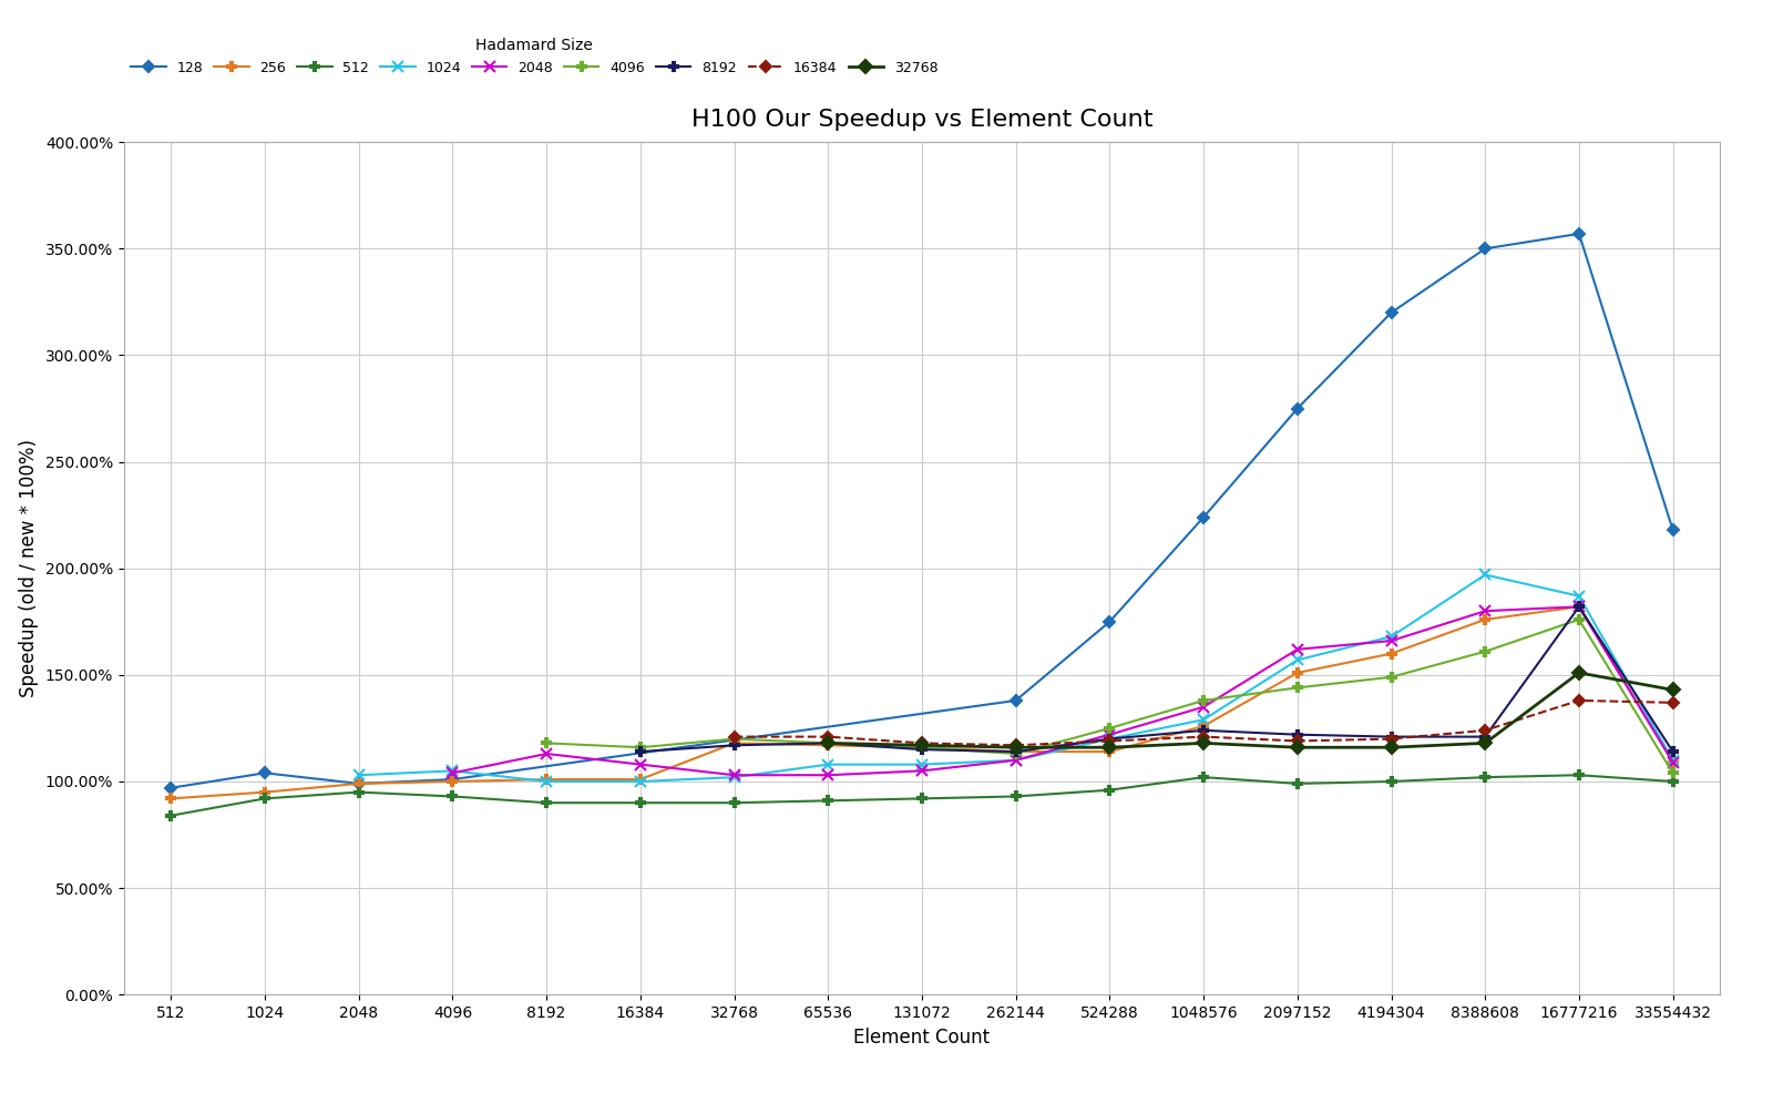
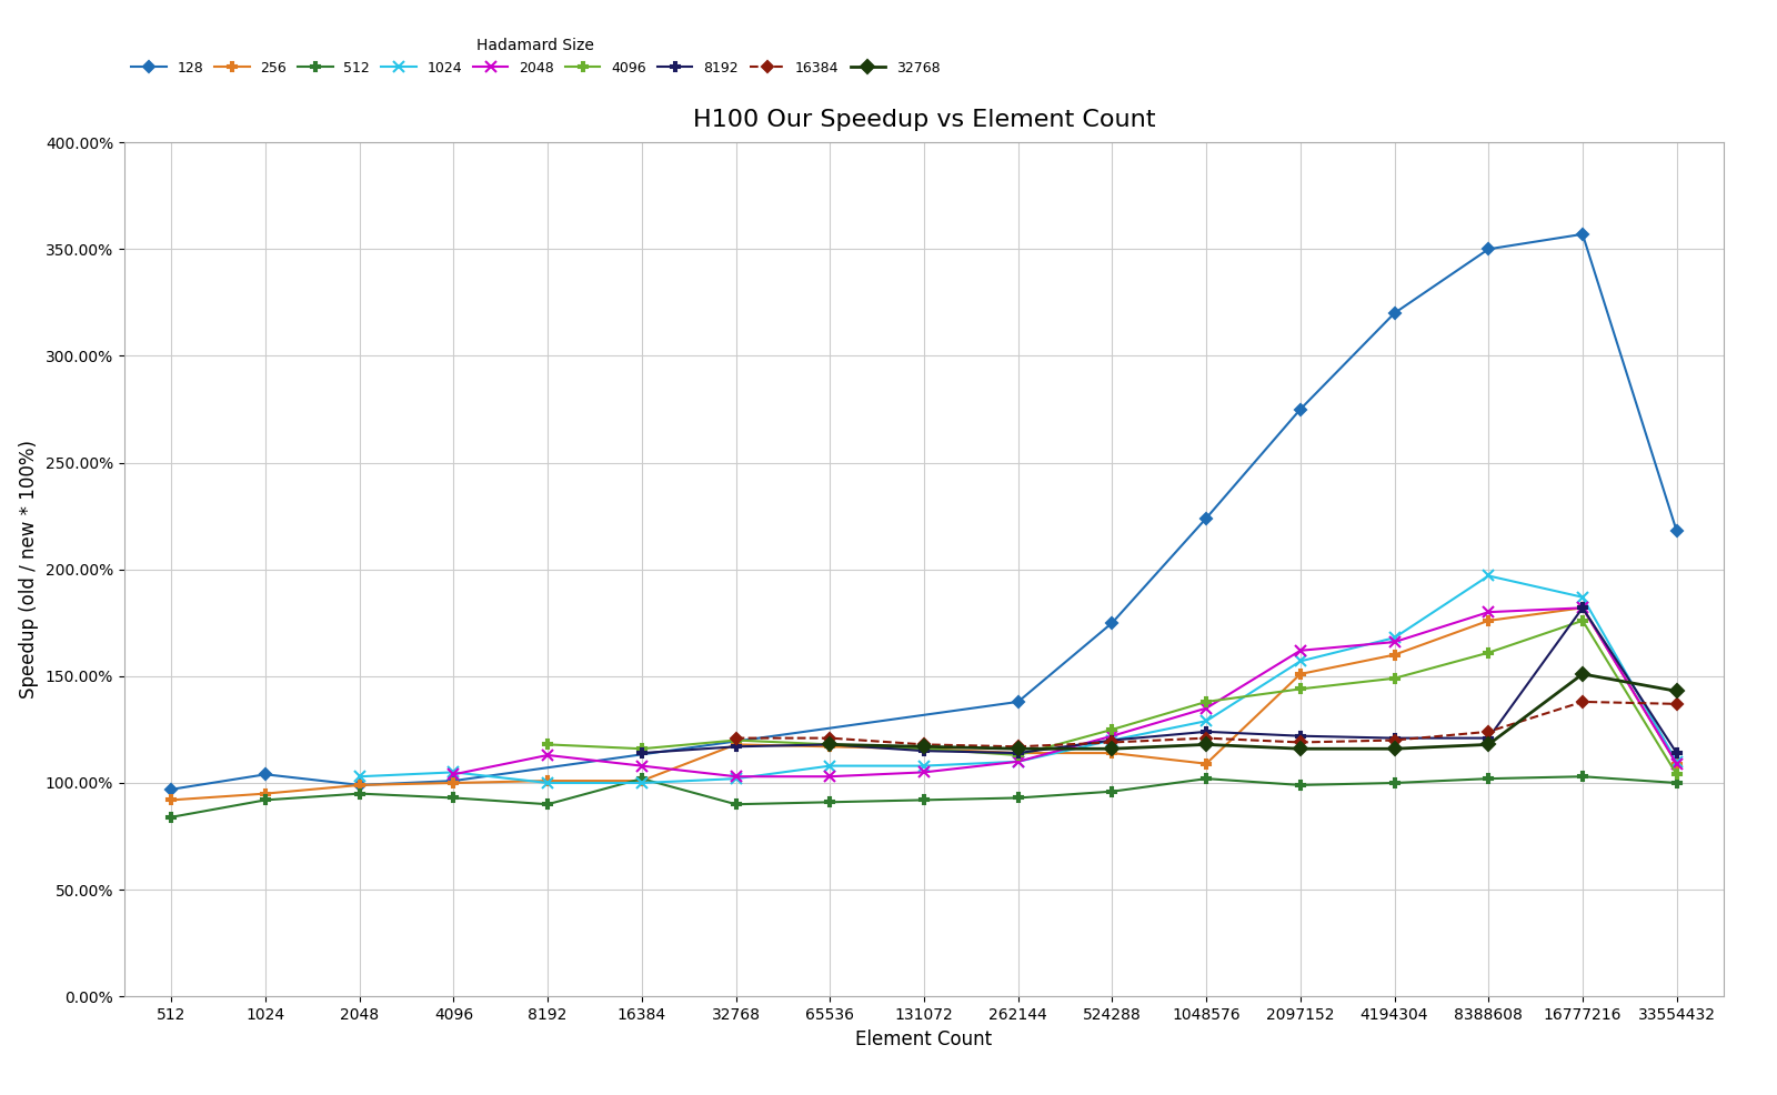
512/16384: 90% -> 102%
256/1048576: 126% -> 109%
